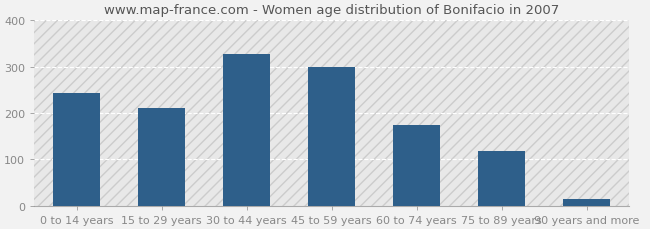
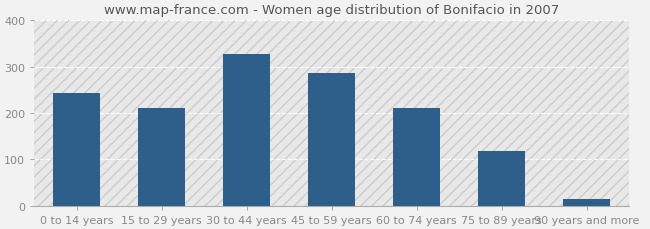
45 to 59 years: 300 -> 287
60 to 74 years: 175 -> 210
